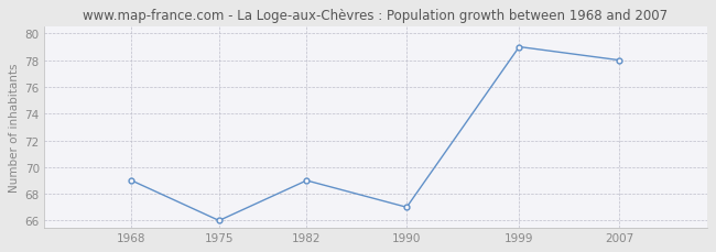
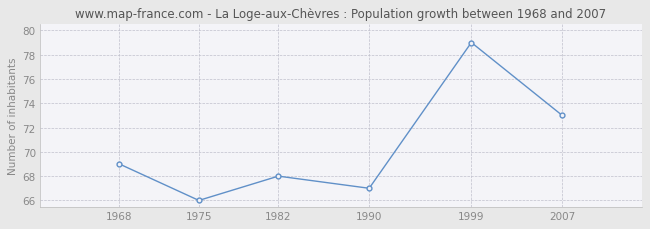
1982: 69 -> 68
2007: 78 -> 73
